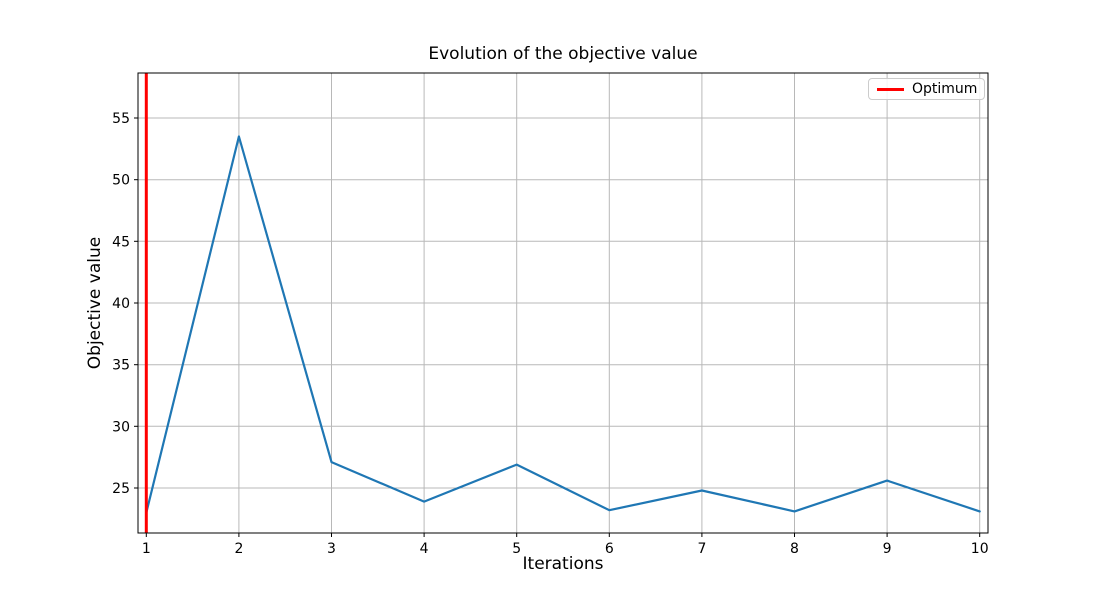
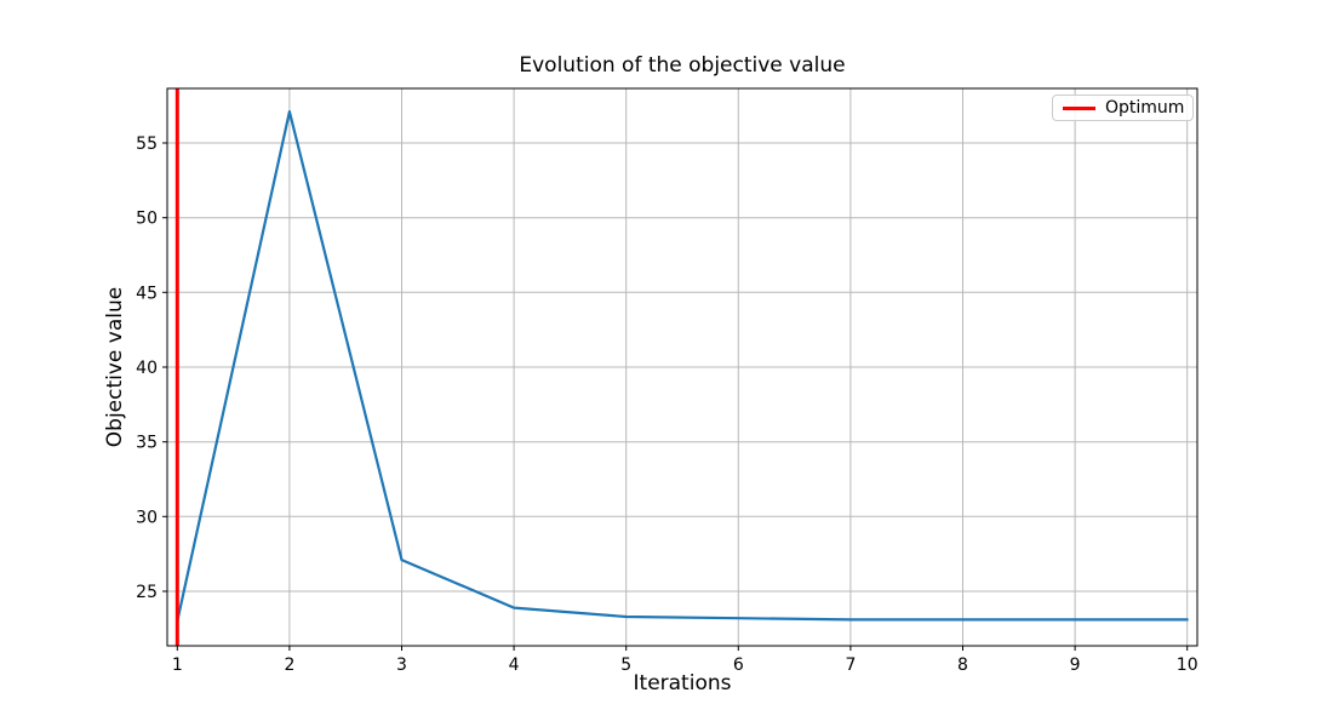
2: 53.5 -> 57.1
5: 26.9 -> 23.3
7: 24.8 -> 23.1
9: 25.6 -> 23.1
